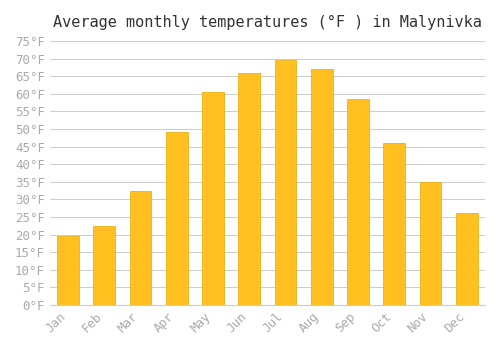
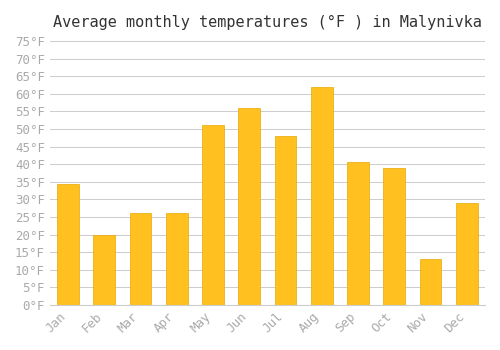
Jan: 19.5°F -> 34.5°F
Feb: 22.5°F -> 20.0°F
Mar: 32.5°F -> 26.0°F
Apr: 49.0°F -> 26.0°F
May: 60.5°F -> 51.0°F
Jun: 66.0°F -> 56.0°F
Jul: 69.5°F -> 48.0°F
Aug: 67.0°F -> 62.0°F
Sep: 58.5°F -> 40.5°F
Oct: 46.0°F -> 39.0°F
Nov: 35.0°F -> 13.0°F
Dec: 26.0°F -> 29.0°F
